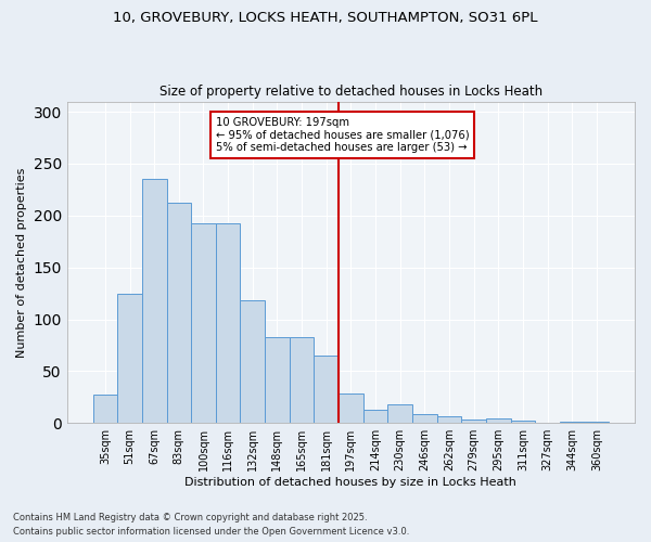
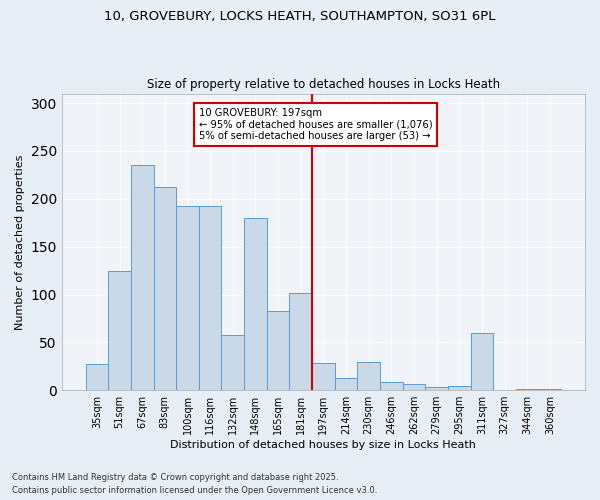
132sqm: 118 -> 58
148sqm: 83 -> 180
181sqm: 65 -> 102
230sqm: 18 -> 30
311sqm: 2 -> 60
